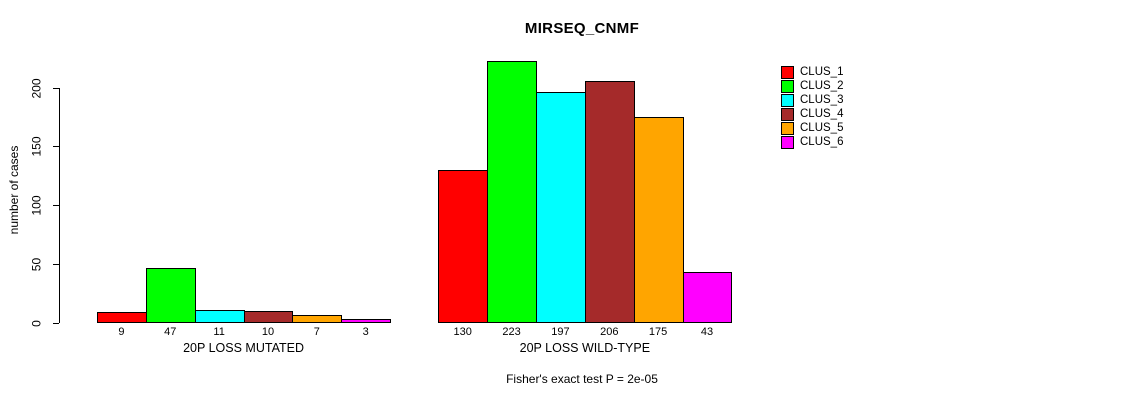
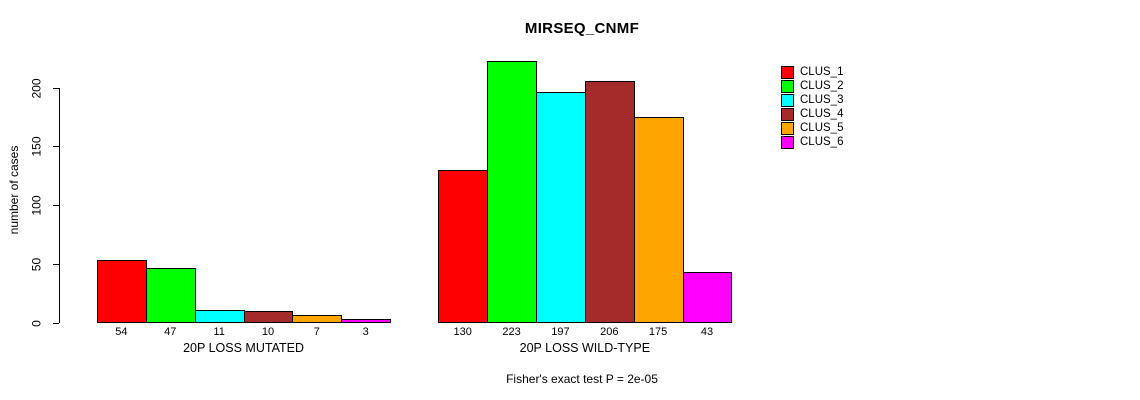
CLUS_1/20P LOSS MUTATED: 9 -> 54
